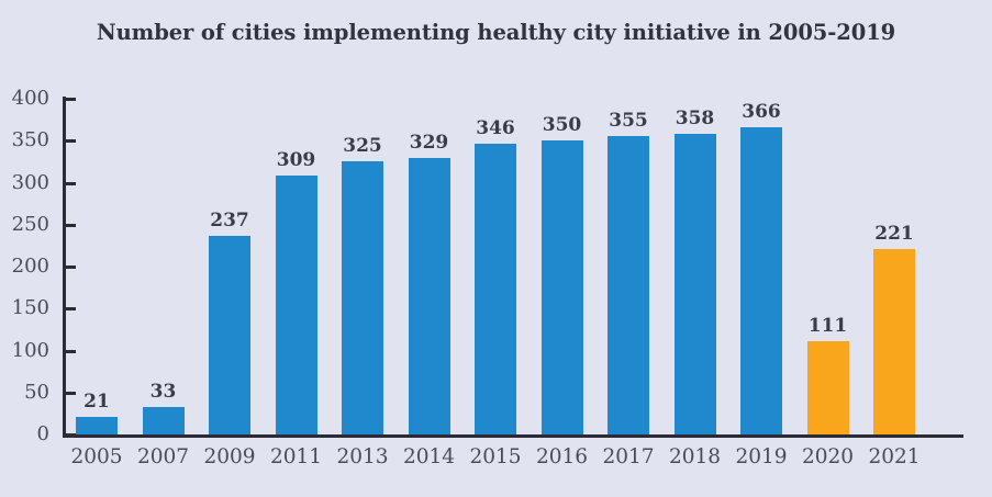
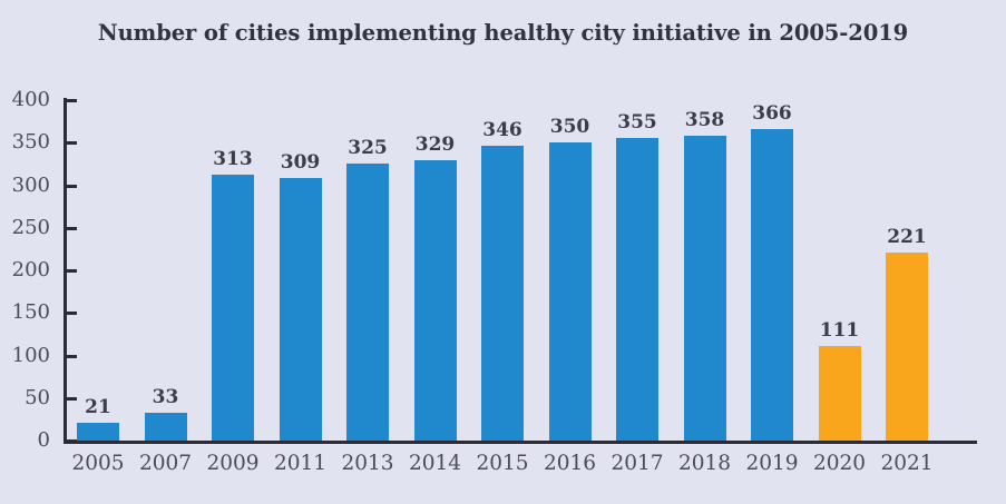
2009: 237 -> 313
